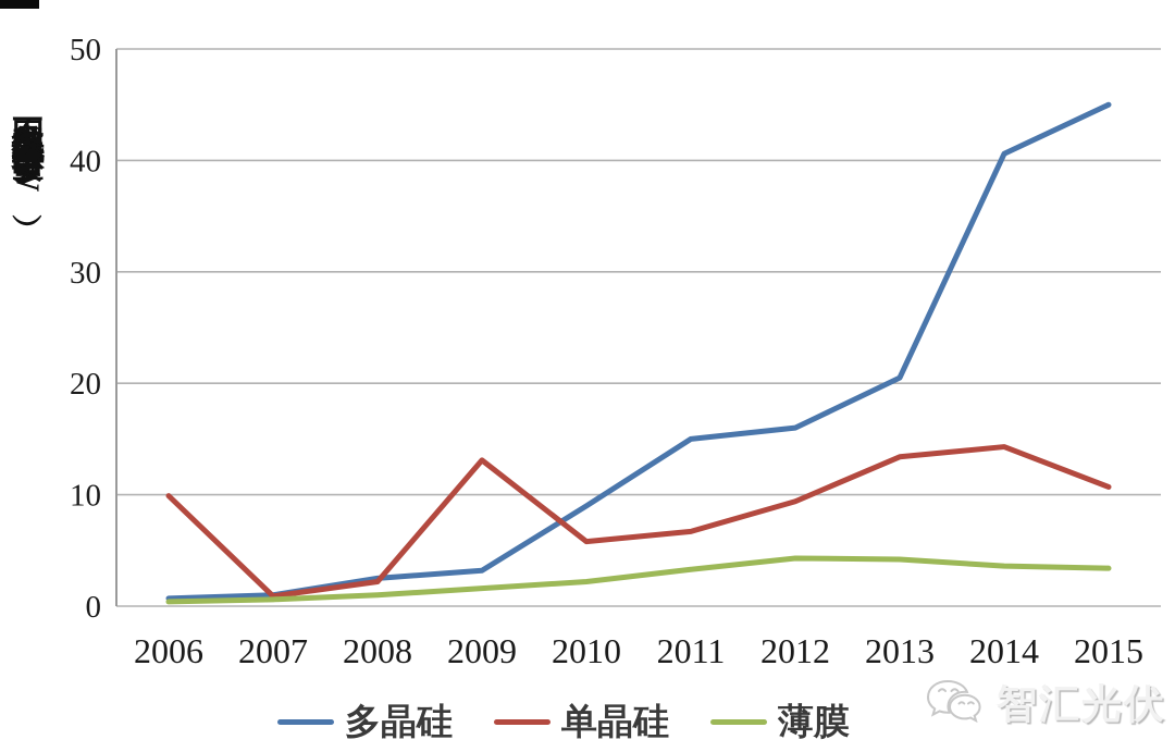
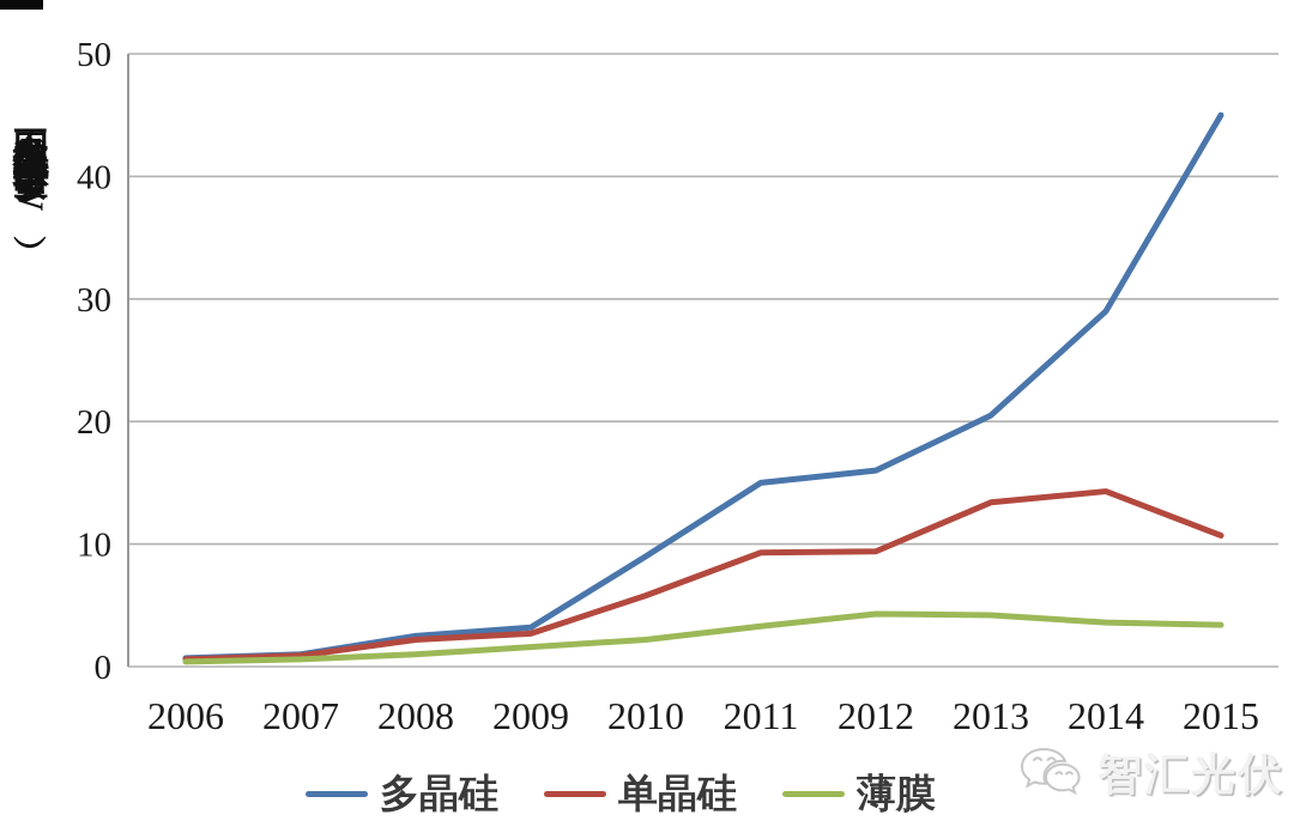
单晶硅/2006: 9.9 -> 0.6
单晶硅/2009: 13.1 -> 2.7
单晶硅/2011: 6.7 -> 9.3
多晶硅/2014: 40.6 -> 29.0
